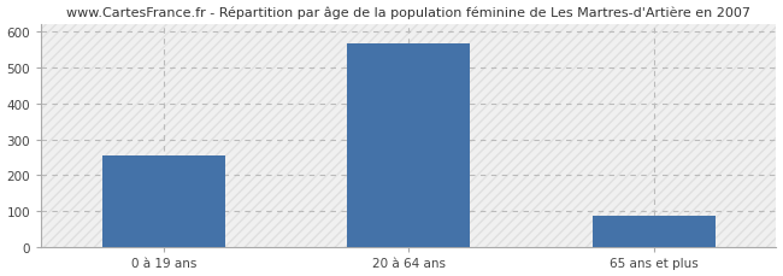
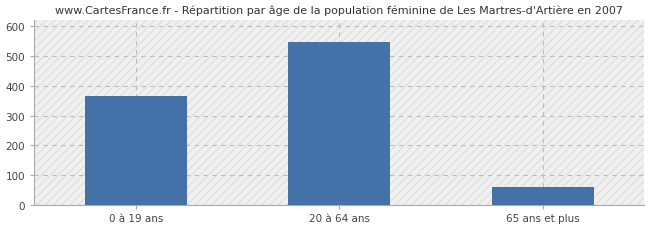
0 à 19 ans: 255 -> 365
20 à 64 ans: 565 -> 545
65 ans et plus: 88 -> 60
